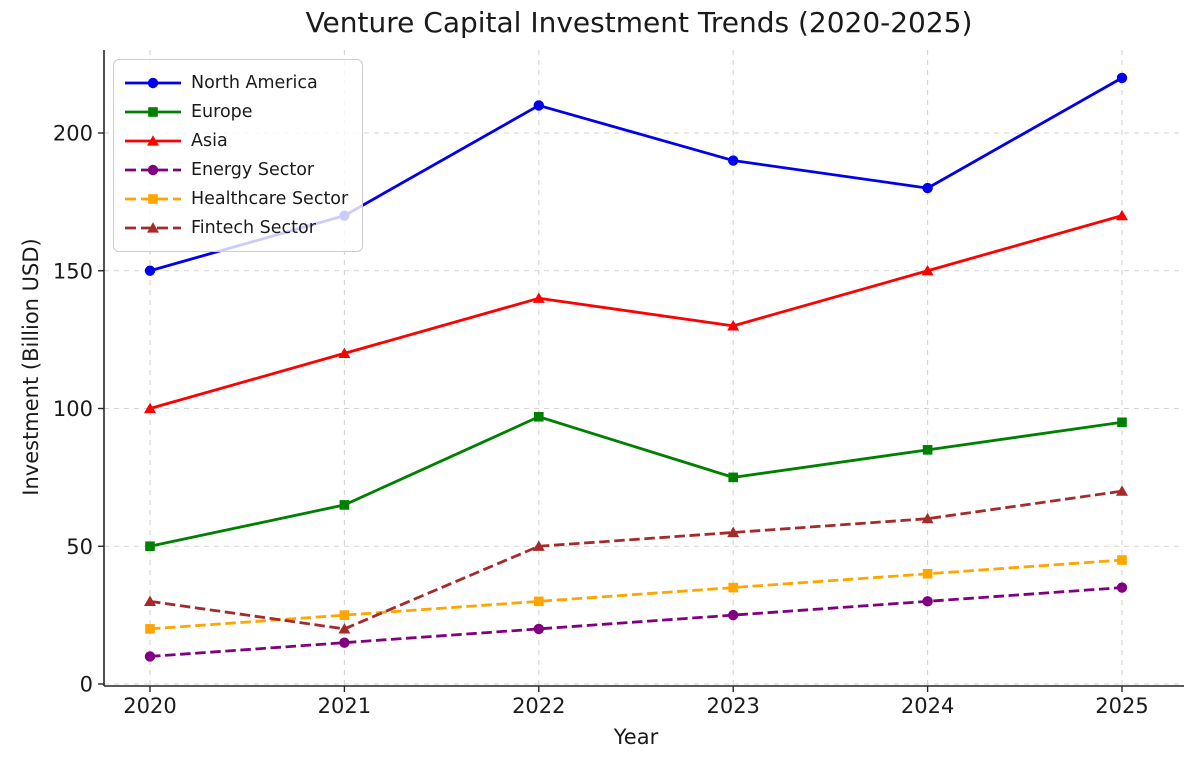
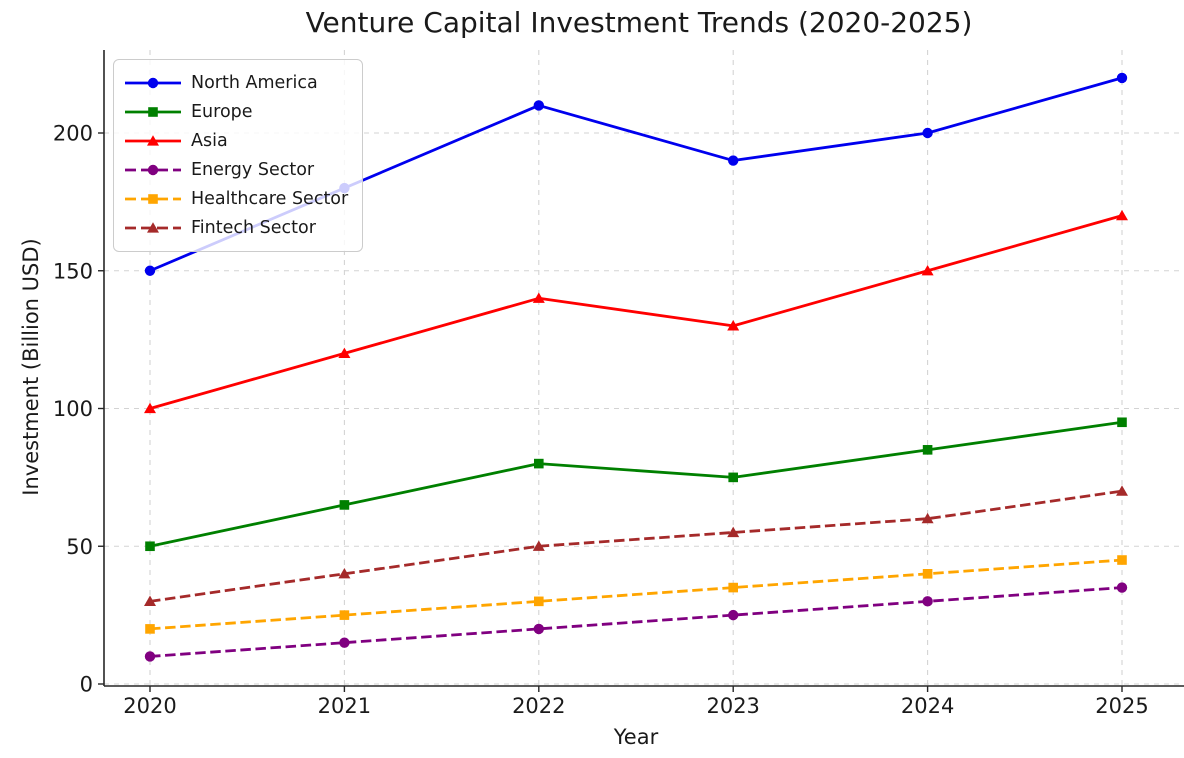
North America/2021: 170 -> 180
Fintech Sector/2021: 20 -> 40
Europe/2022: 97 -> 80
North America/2024: 180 -> 200
